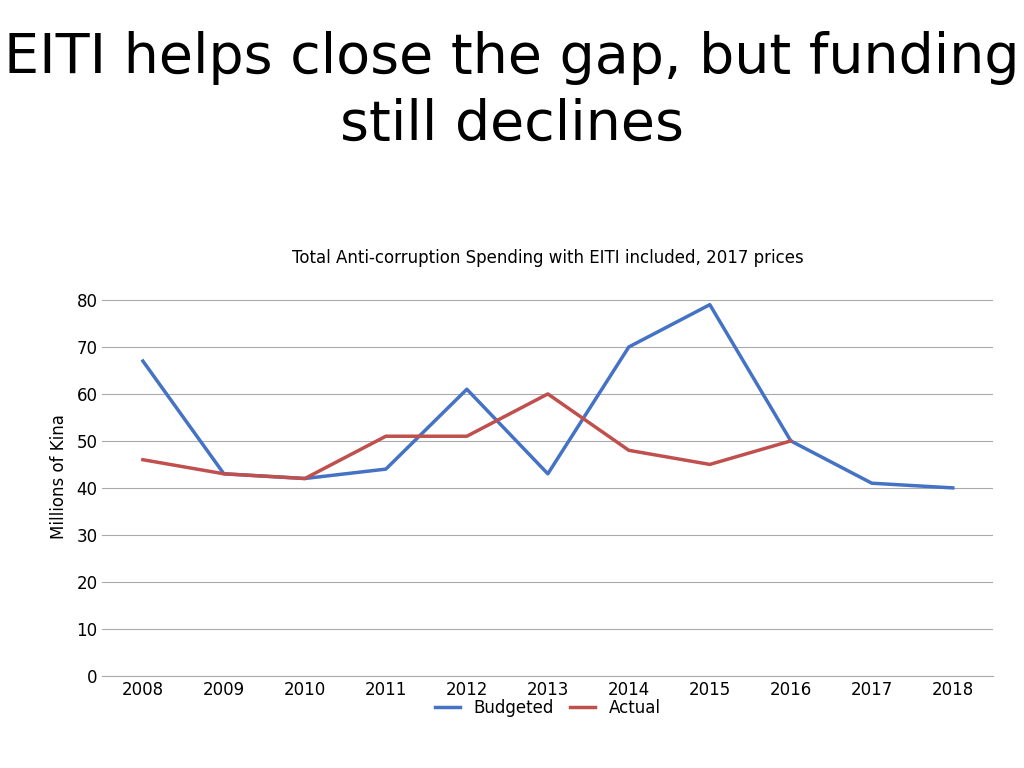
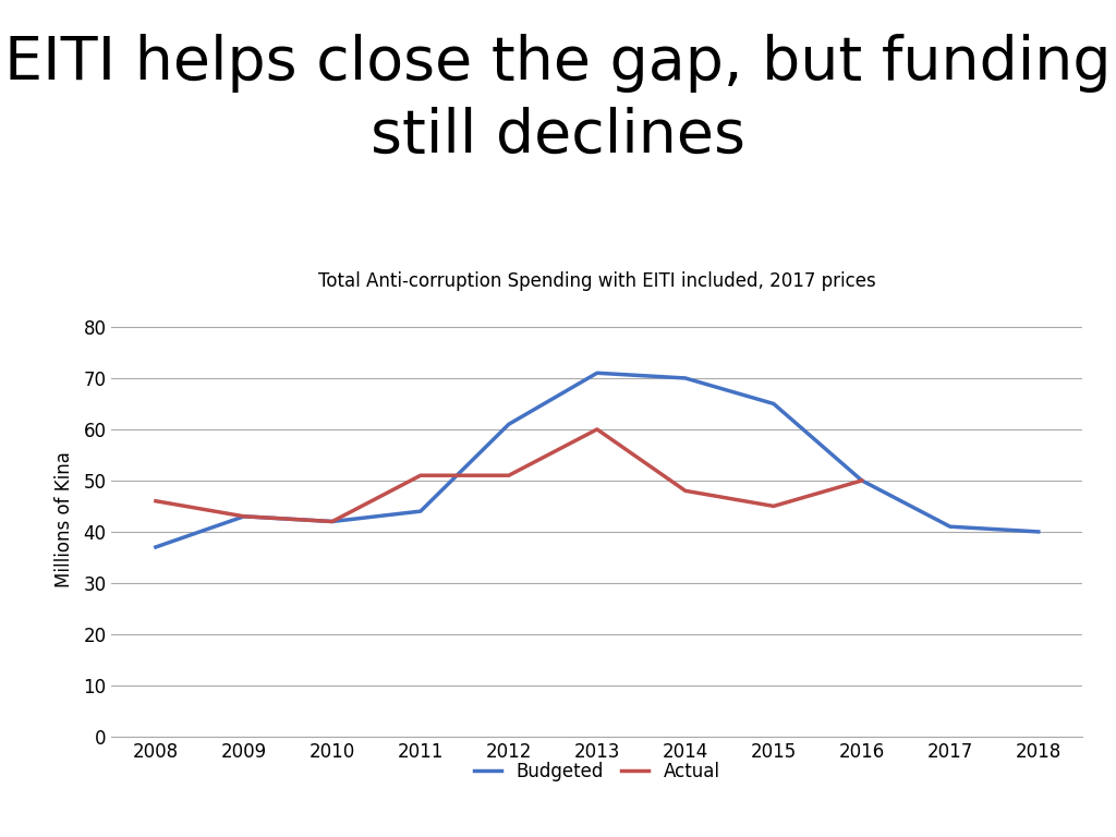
Budgeted/2008: 67 -> 37
Budgeted/2013: 43 -> 71
Budgeted/2015: 79 -> 65
